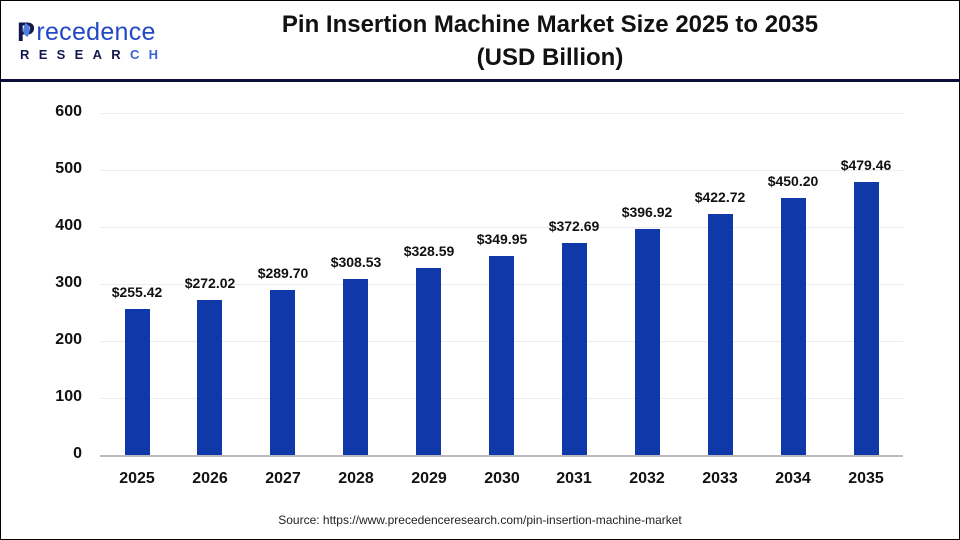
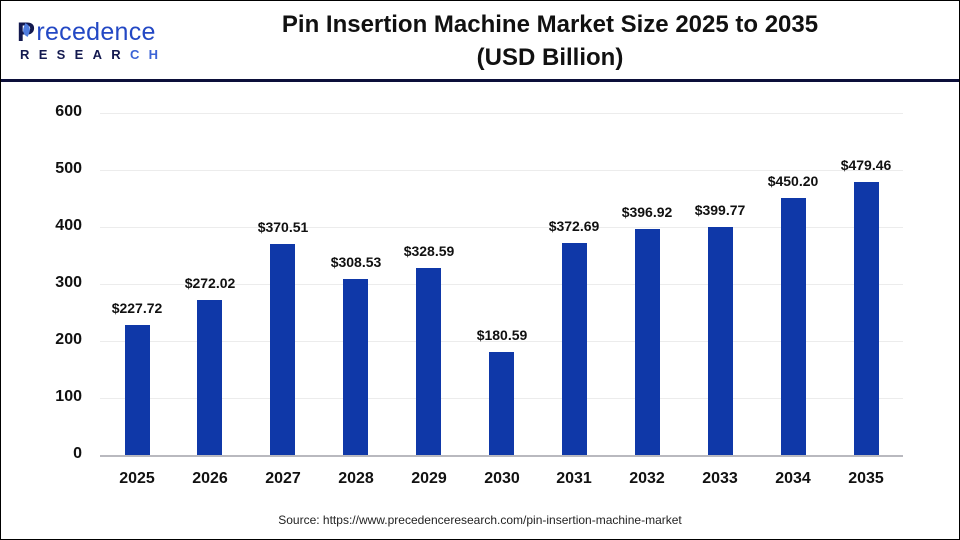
2025: $255.42 -> $227.72
2027: $289.70 -> $370.51
2030: $349.95 -> $180.59
2033: $422.72 -> $399.77
